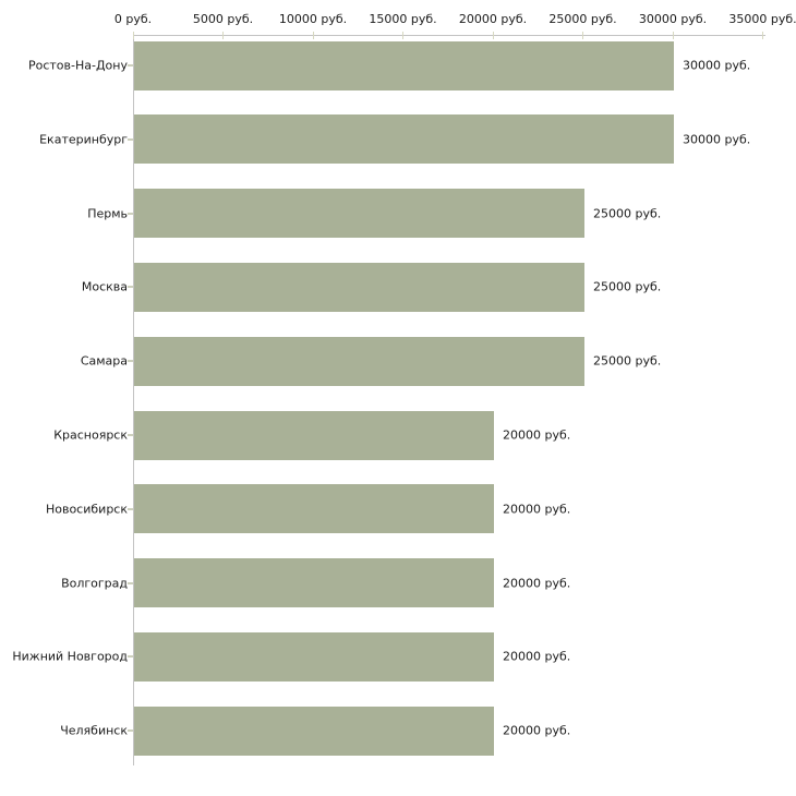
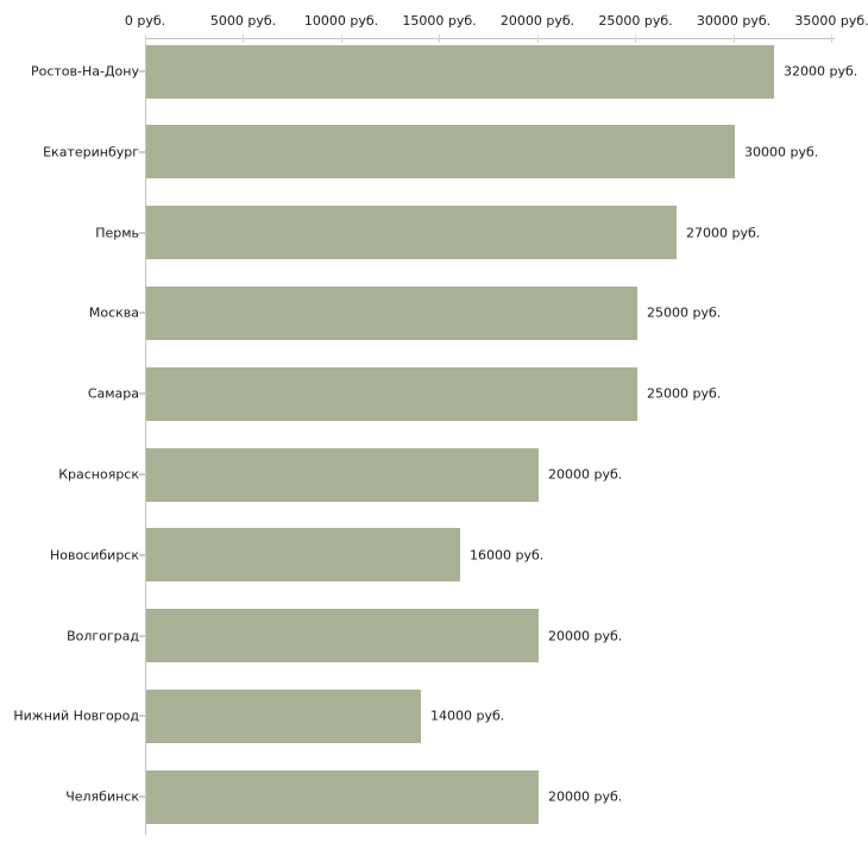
Ростов-На-Дону: 30000 -> 32000
Пермь: 25000 -> 27000
Новосибирск: 20000 -> 16000
Нижний Новгород: 20000 -> 14000
